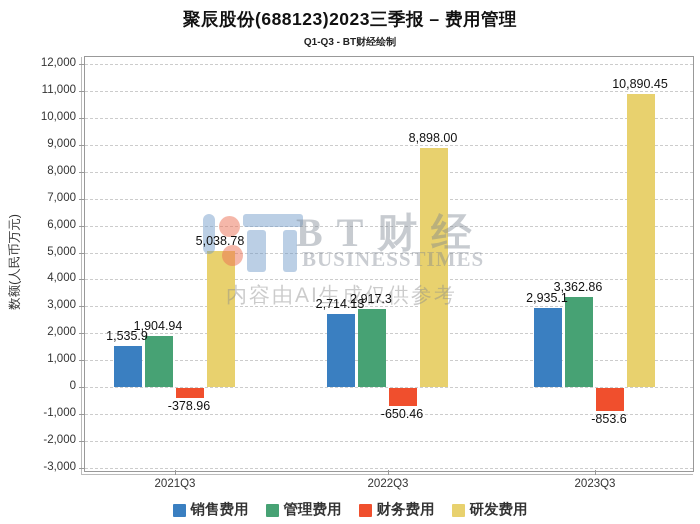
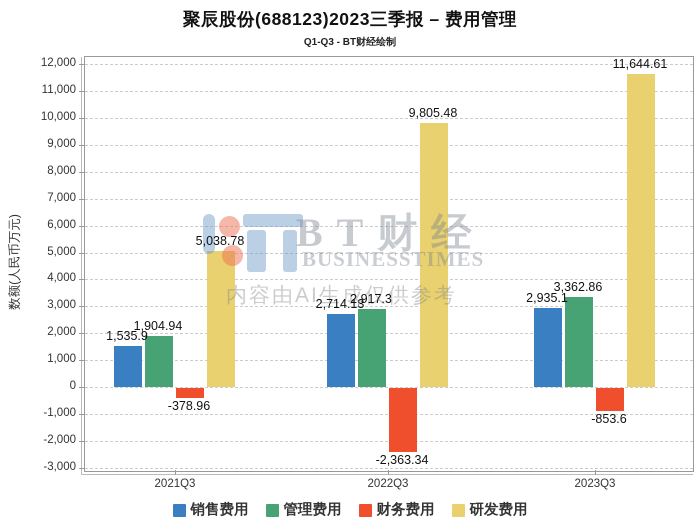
财务费用/2022Q3: -650.46 -> -2,363.34
研发费用/2022Q3: 8,898.00 -> 9,805.48
研发费用/2023Q3: 10,890.45 -> 11,644.61
